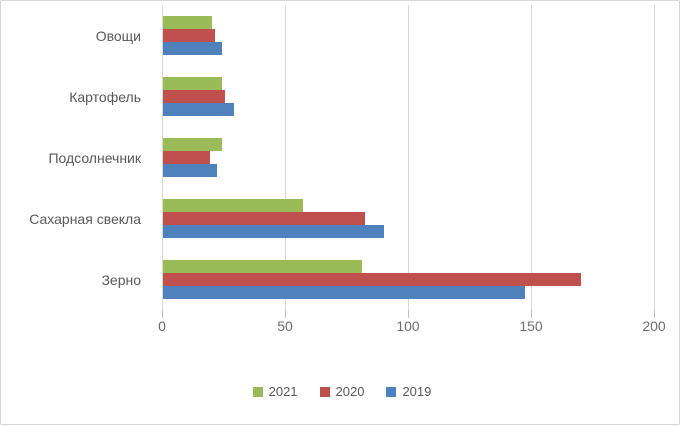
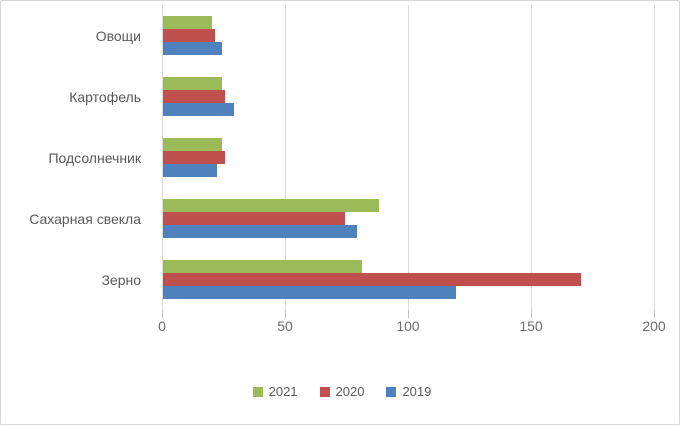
2020/Подсолнечник: 19 -> 25
2021/Сахарная свекла: 57 -> 88
2020/Сахарная свекла: 82 -> 74
2019/Сахарная свекла: 90 -> 79
2019/Зерно: 147 -> 119
